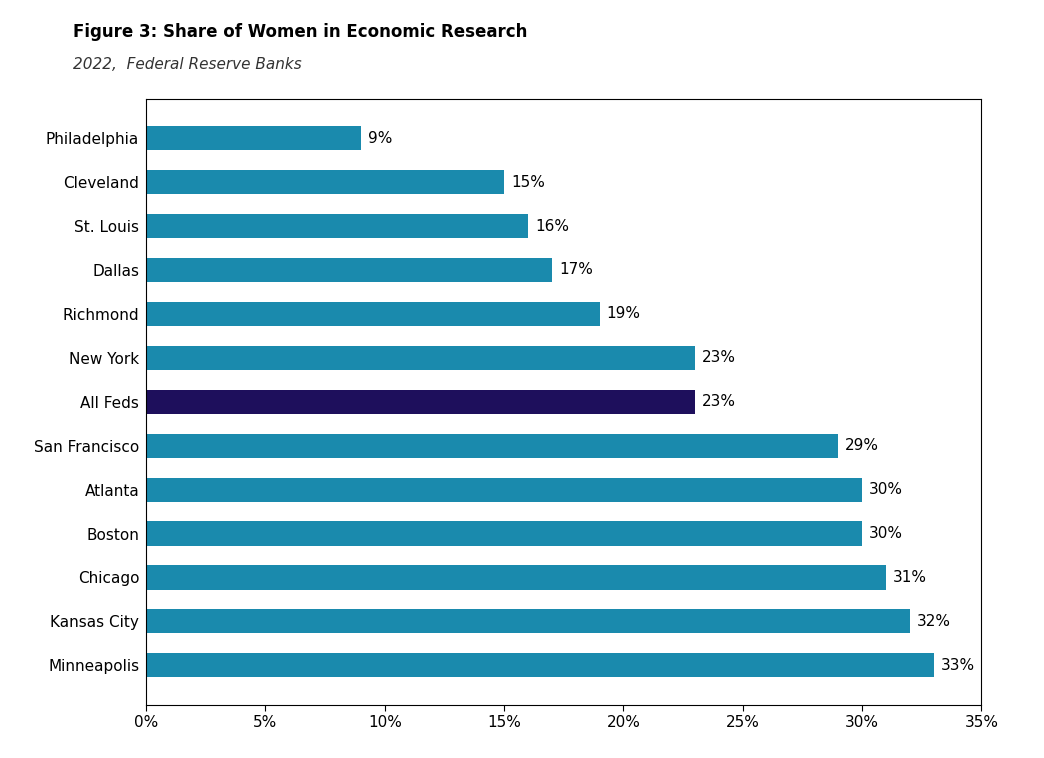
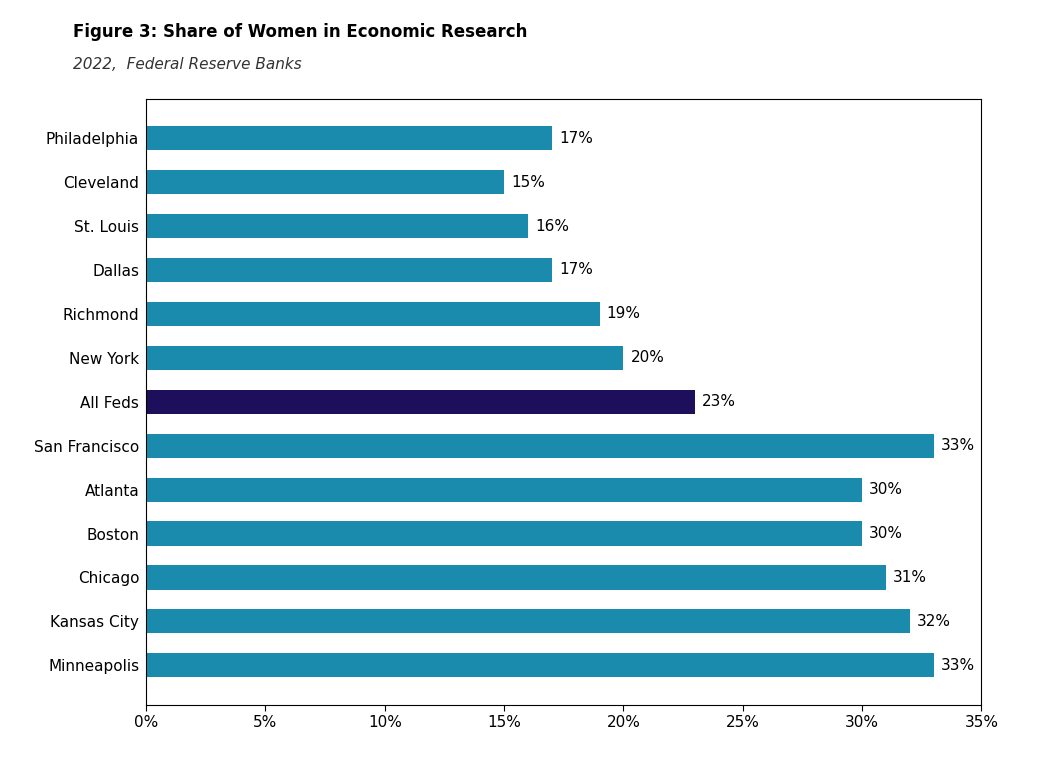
Philadelphia: 9% -> 17%
New York: 23% -> 20%
San Francisco: 29% -> 33%
